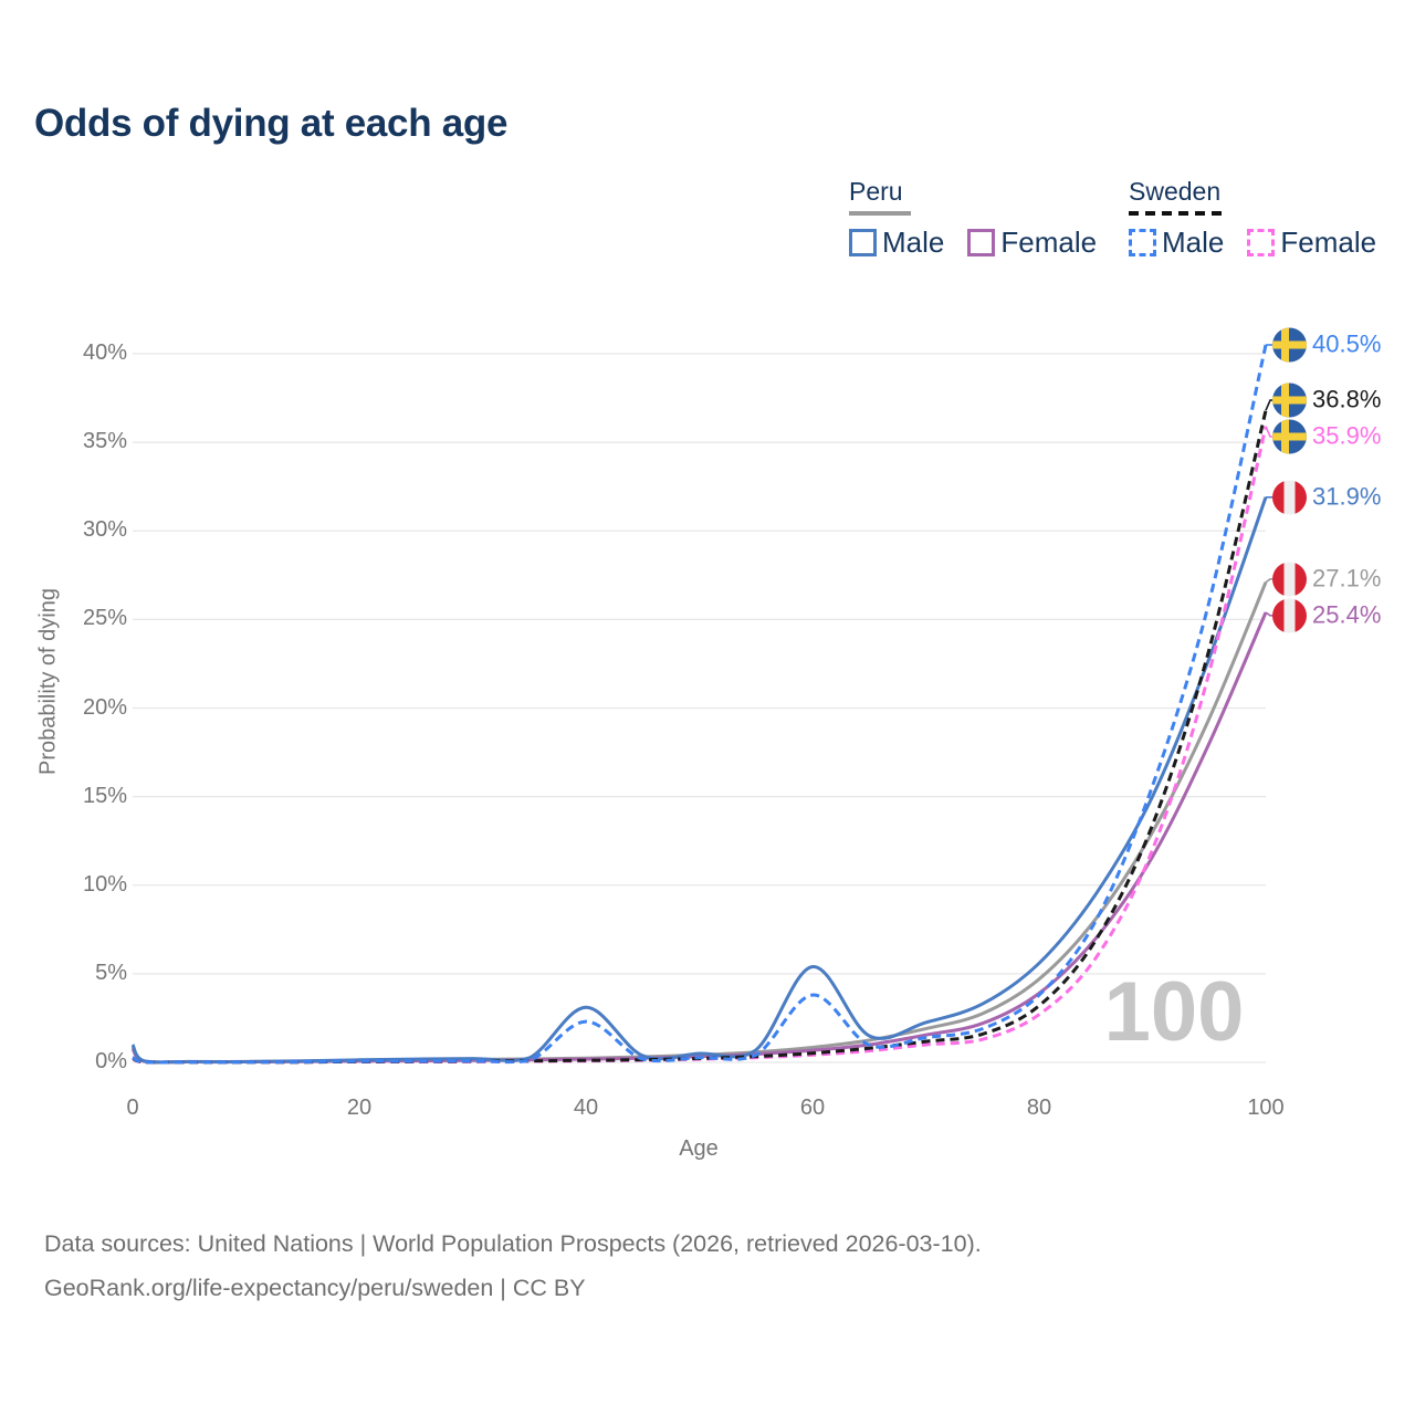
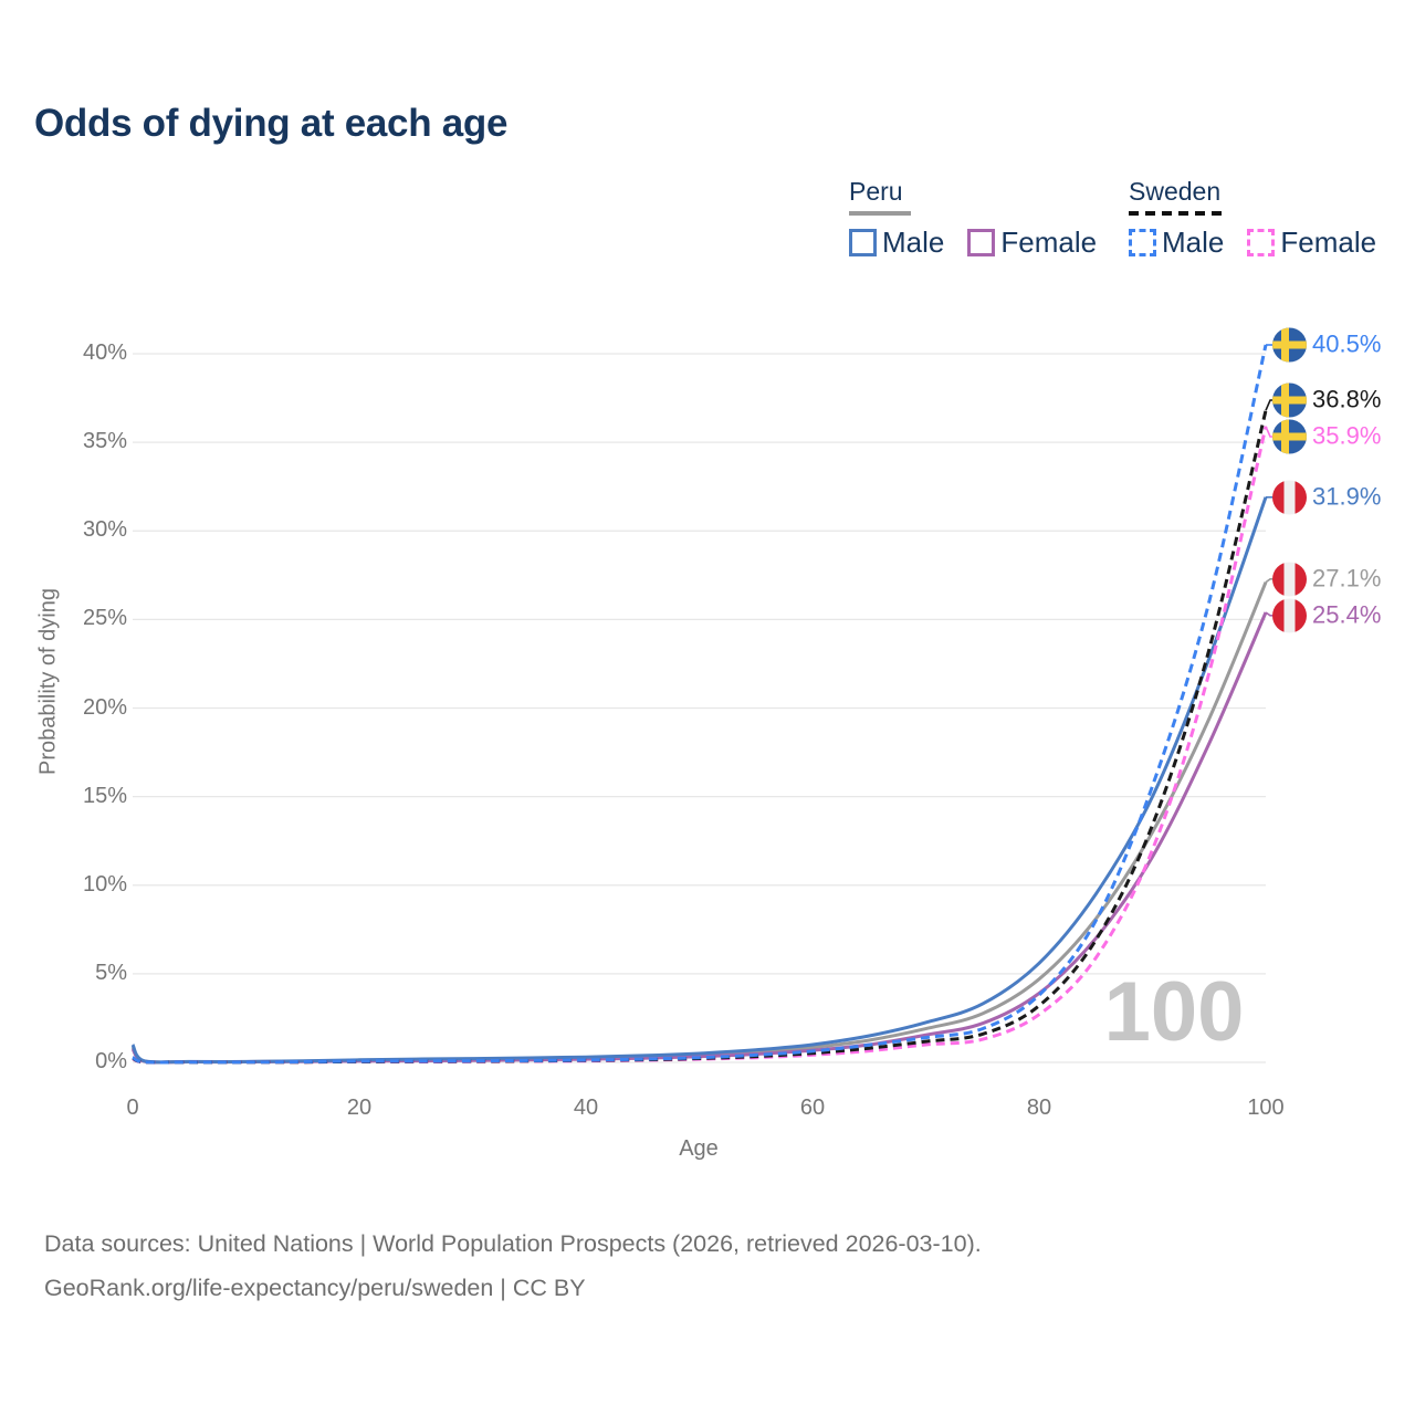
Peru Male/40: 3.1% -> 0.3%
Sweden Male/40: 2.3% -> 0.1%
Peru Male/60: 5.4% -> 1.0%
Sweden Male/60: 3.8% -> 0.6%
